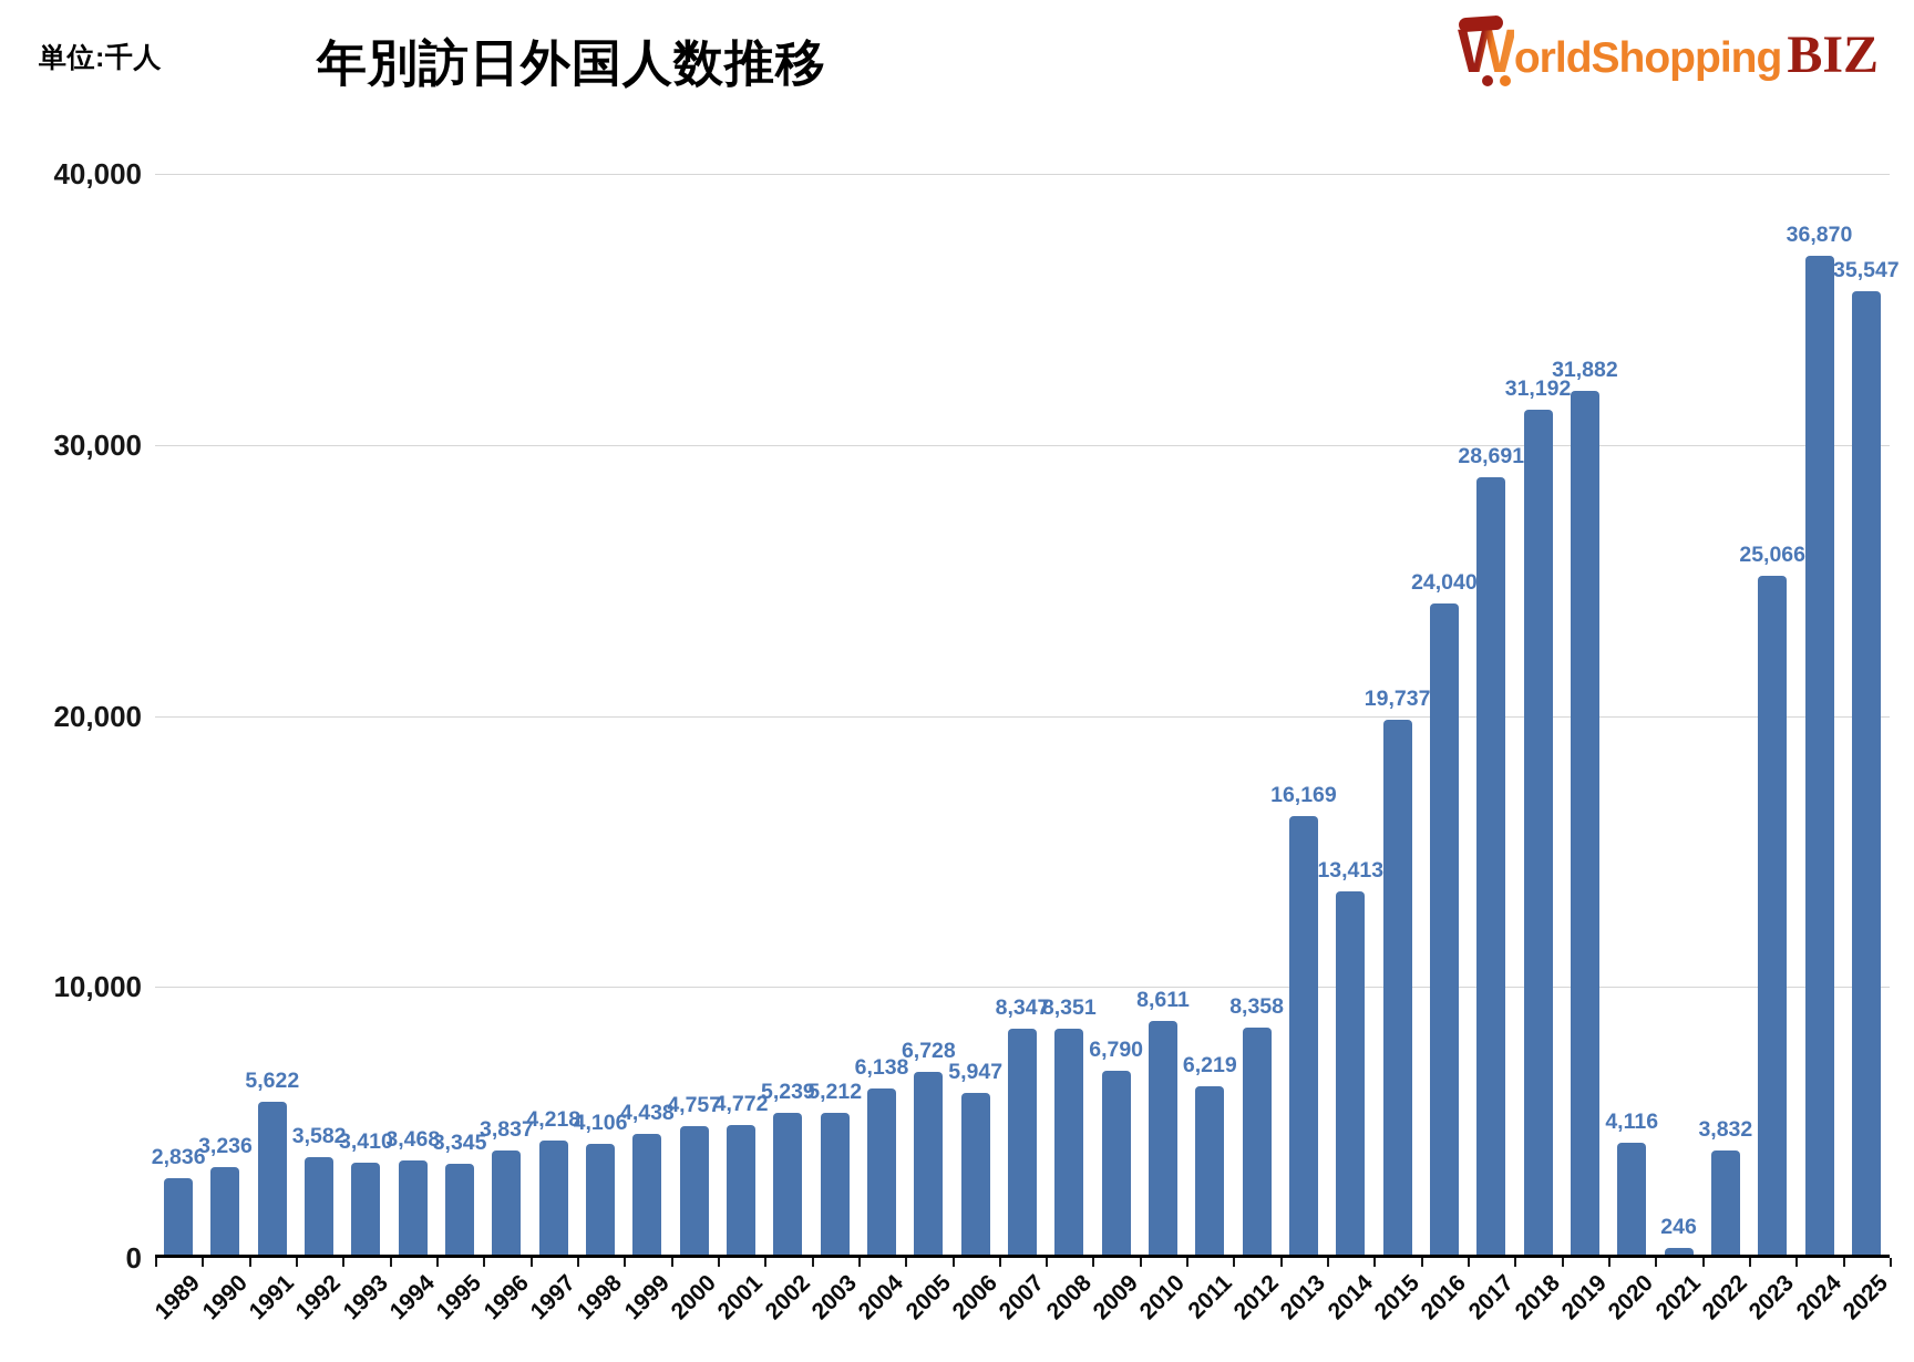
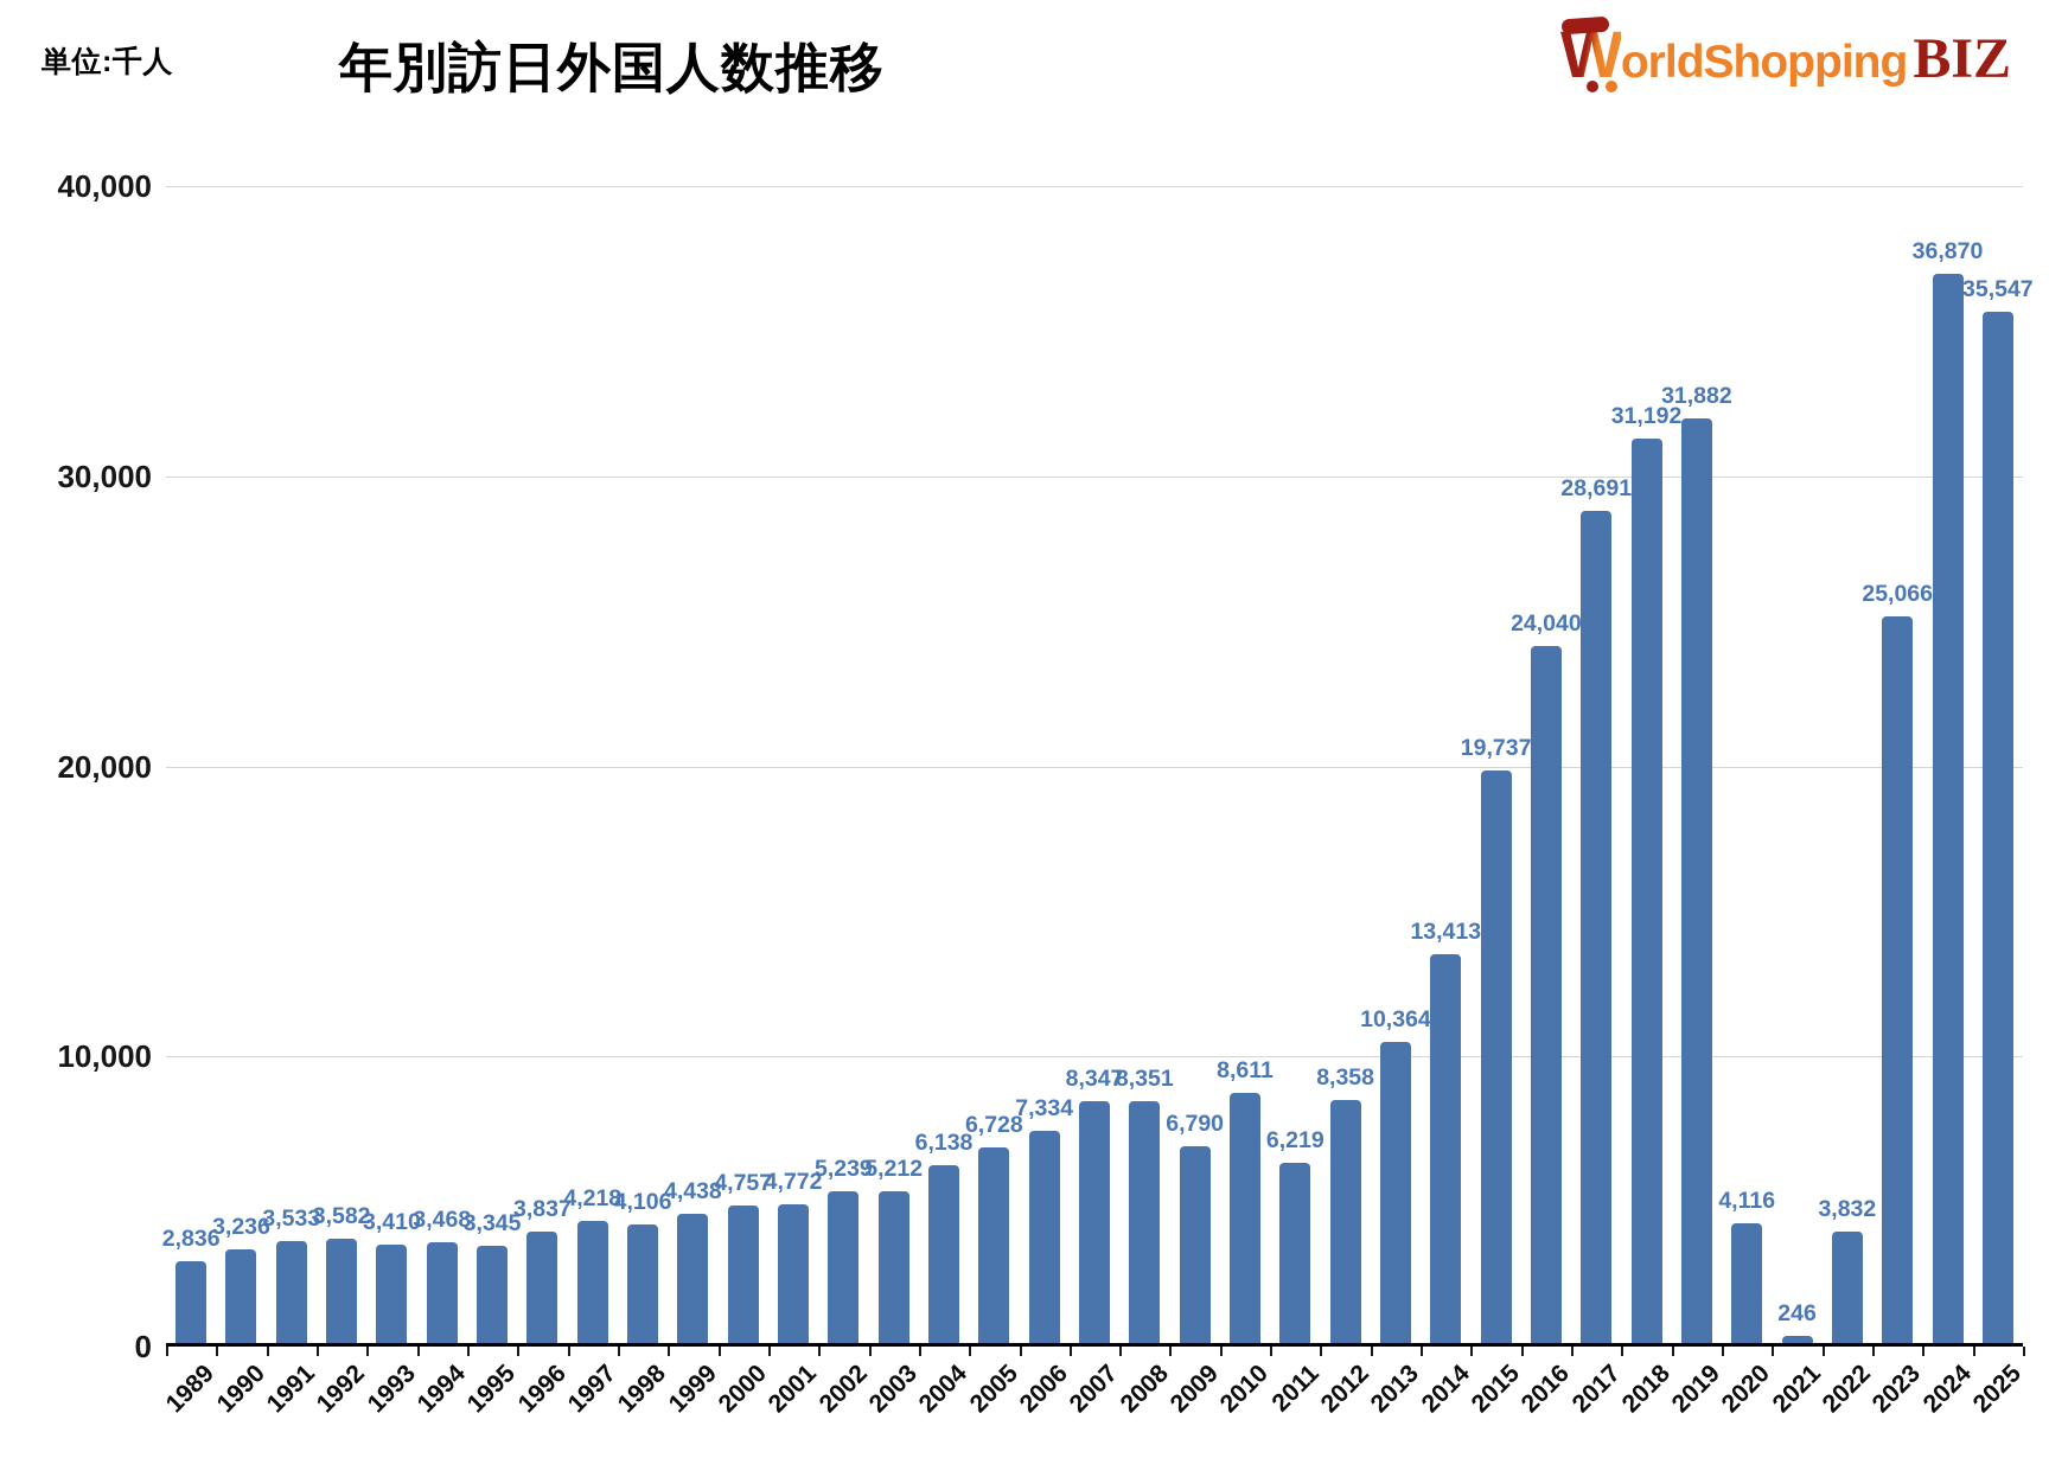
1991: 5,622 -> 3,533
2006: 5,947 -> 7,334
2013: 16,169 -> 10,364
